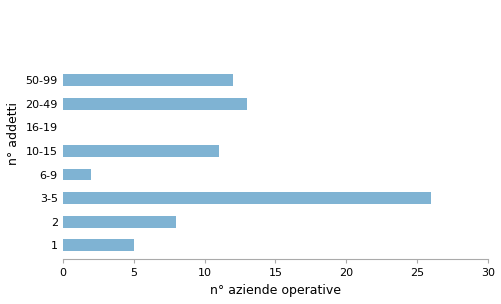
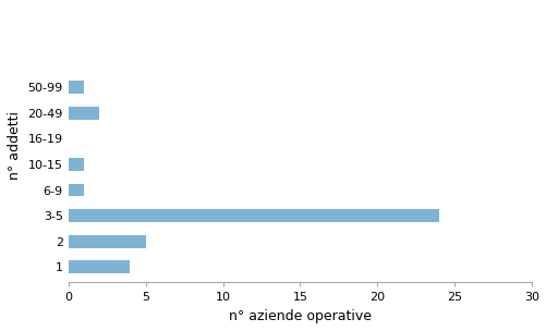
50-99: 12 -> 1
20-49: 13 -> 2
10-15: 11 -> 1
6-9: 2 -> 1
3-5: 26 -> 24
2: 8 -> 5
1: 5 -> 4
